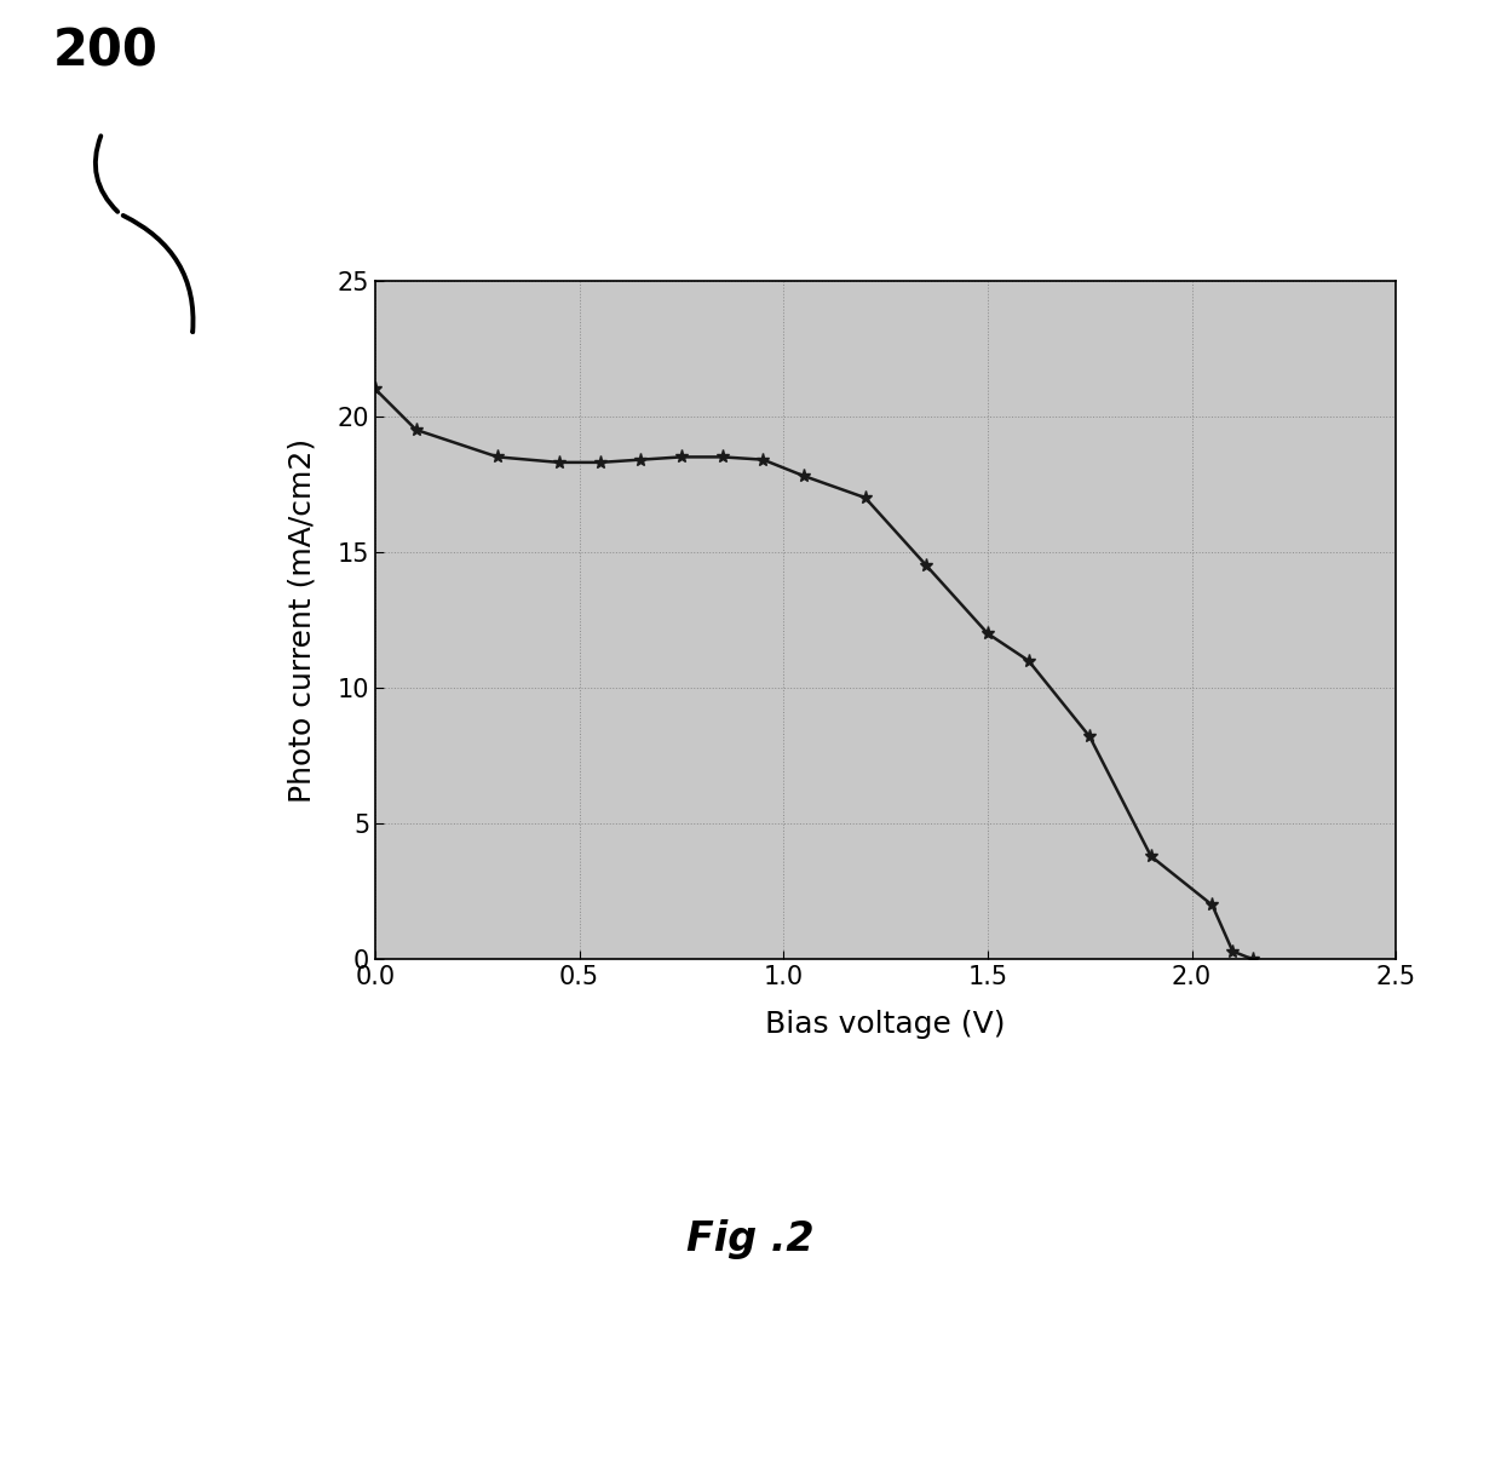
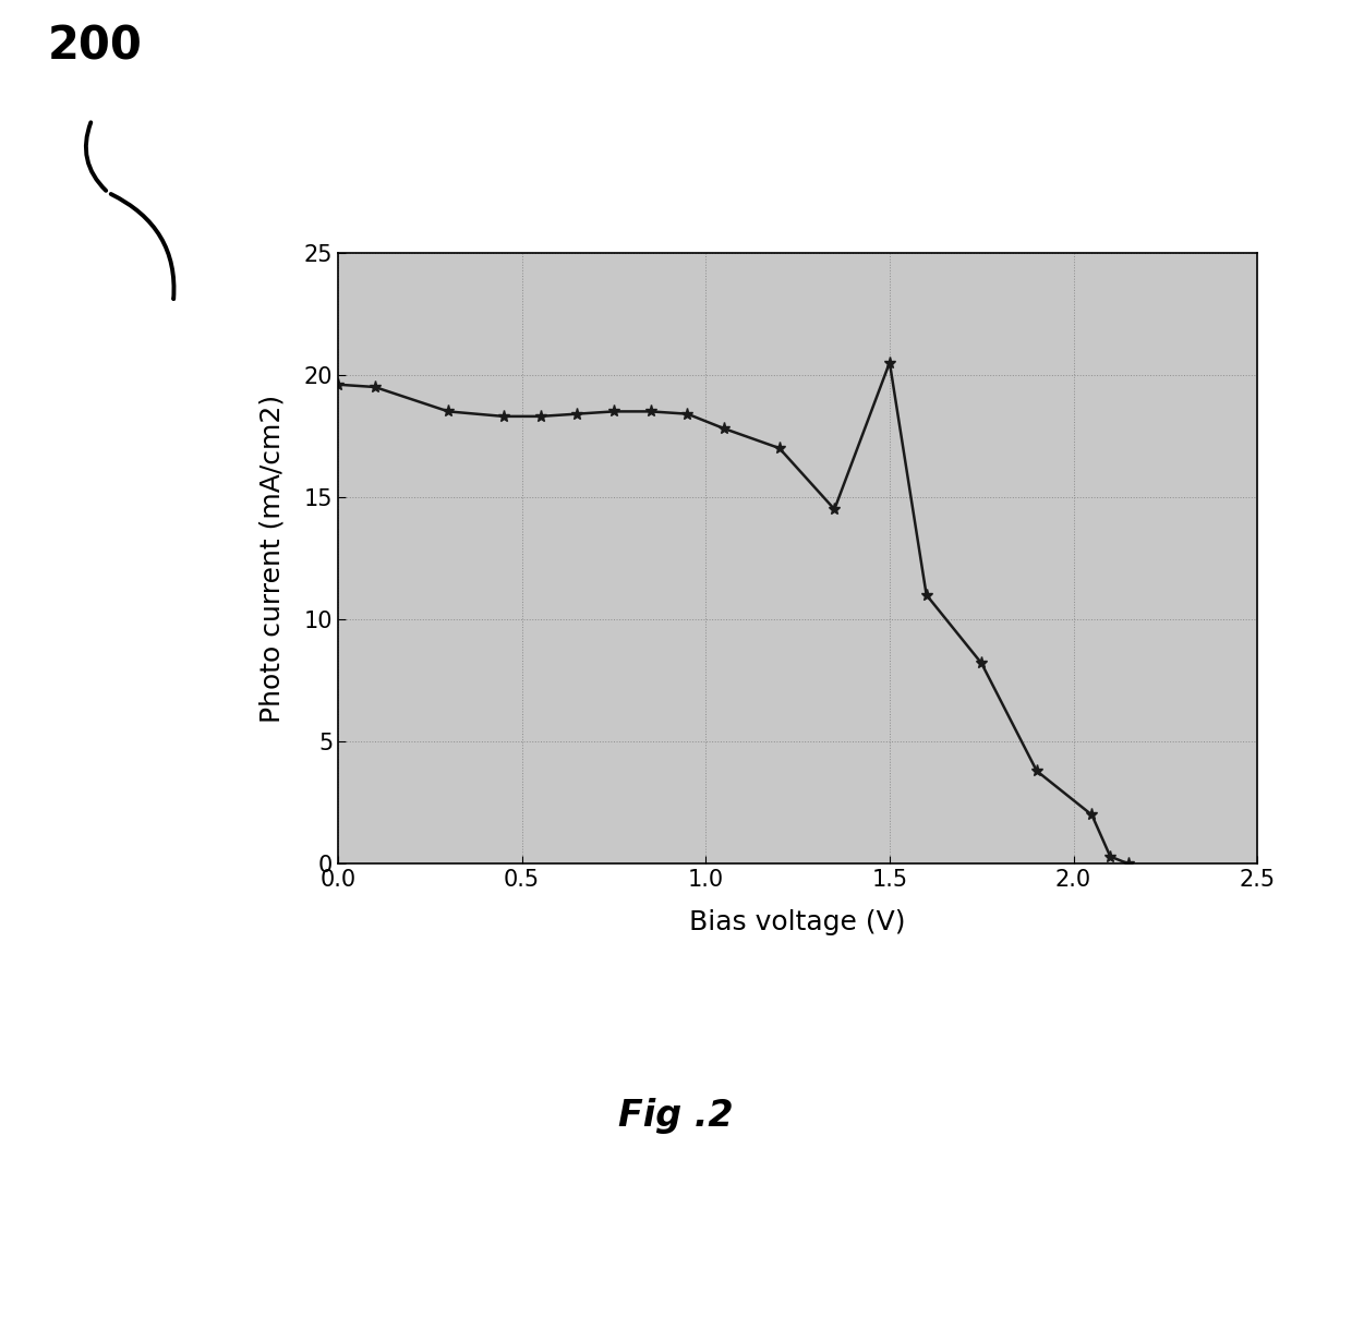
0.0: 21.0 -> 19.6
1.5: 12.0 -> 20.5
